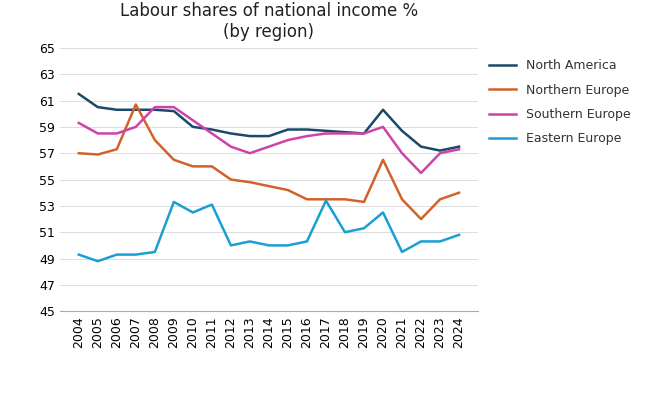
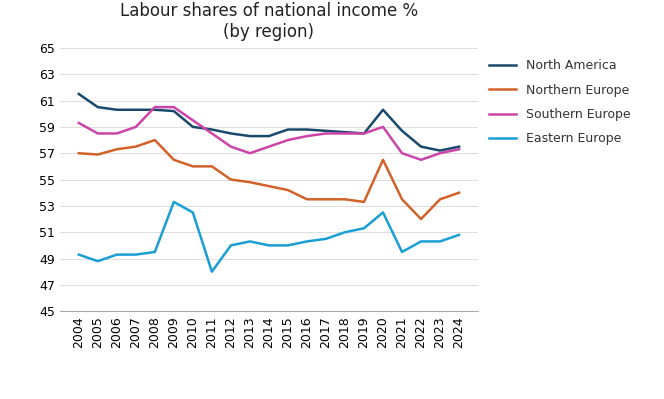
Northern Europe/2007: 60.7 -> 57.5
Eastern Europe/2011: 53.1 -> 48.0
Eastern Europe/2017: 53.4 -> 50.5
Southern Europe/2022: 55.5 -> 56.5
